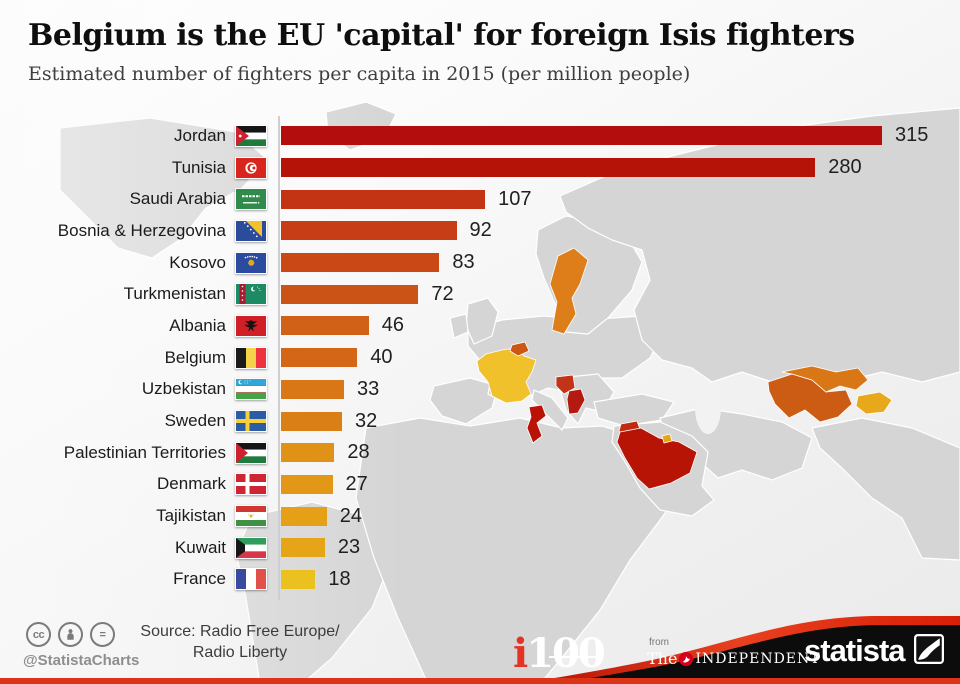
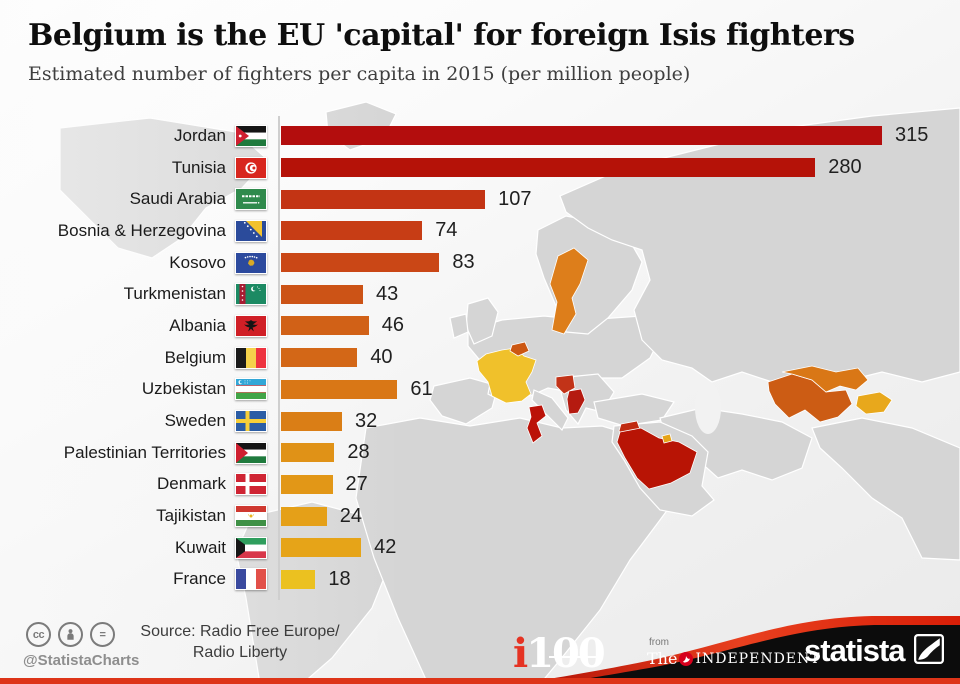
Bosnia & Herzegovina: 92 -> 74
Turkmenistan: 72 -> 43
Uzbekistan: 33 -> 61
Kuwait: 23 -> 42
